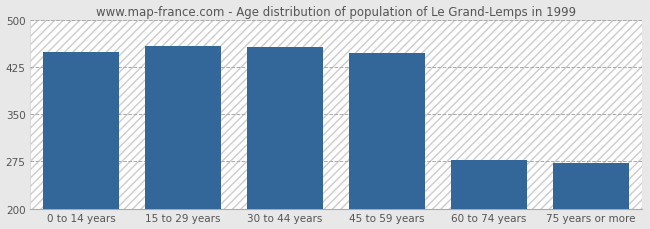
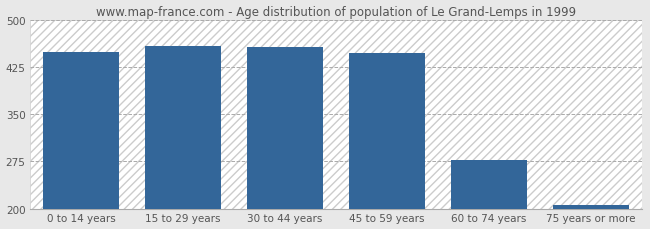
75 years or more: 272 -> 205
